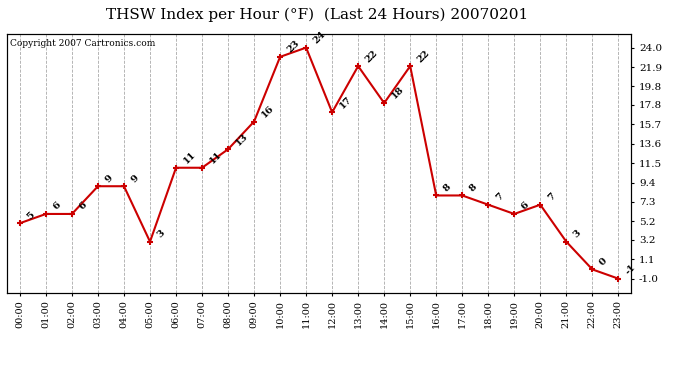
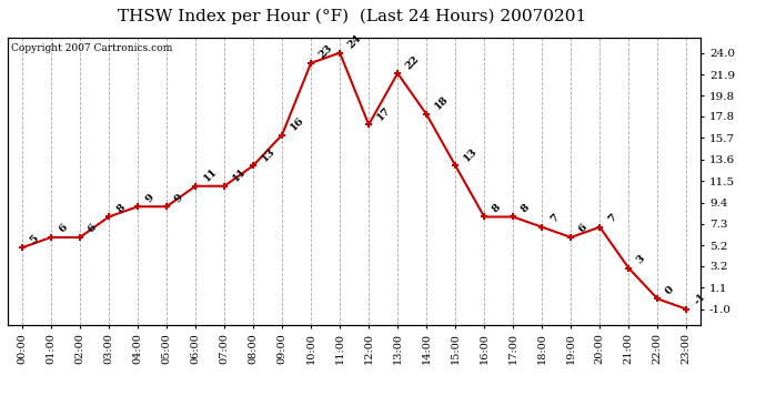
03:00: 9 -> 8
05:00: 3 -> 9
15:00: 22 -> 13
